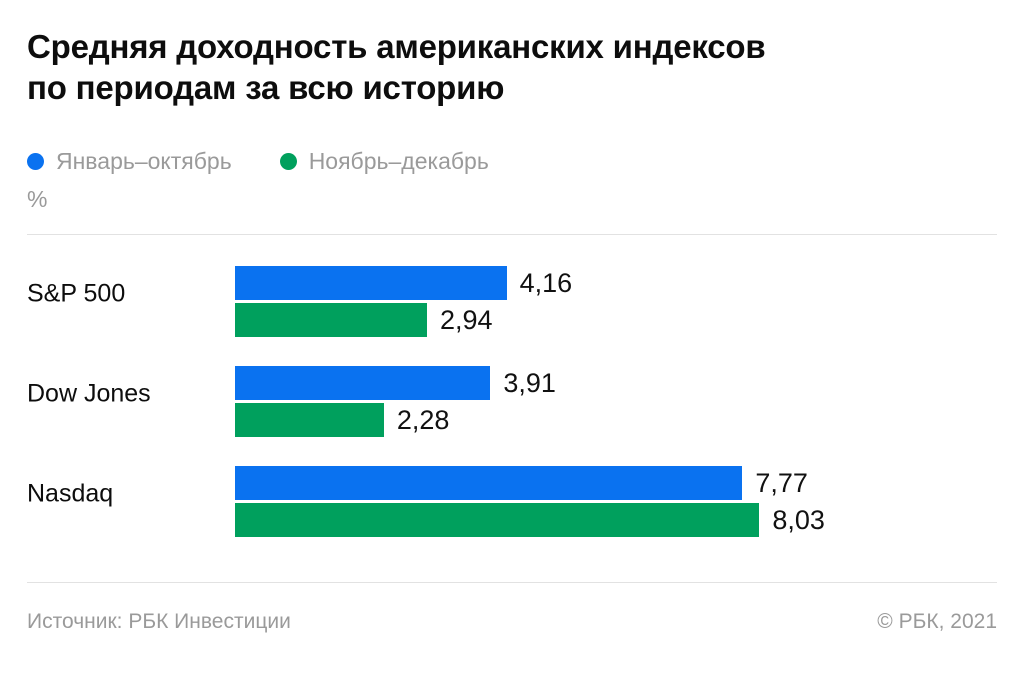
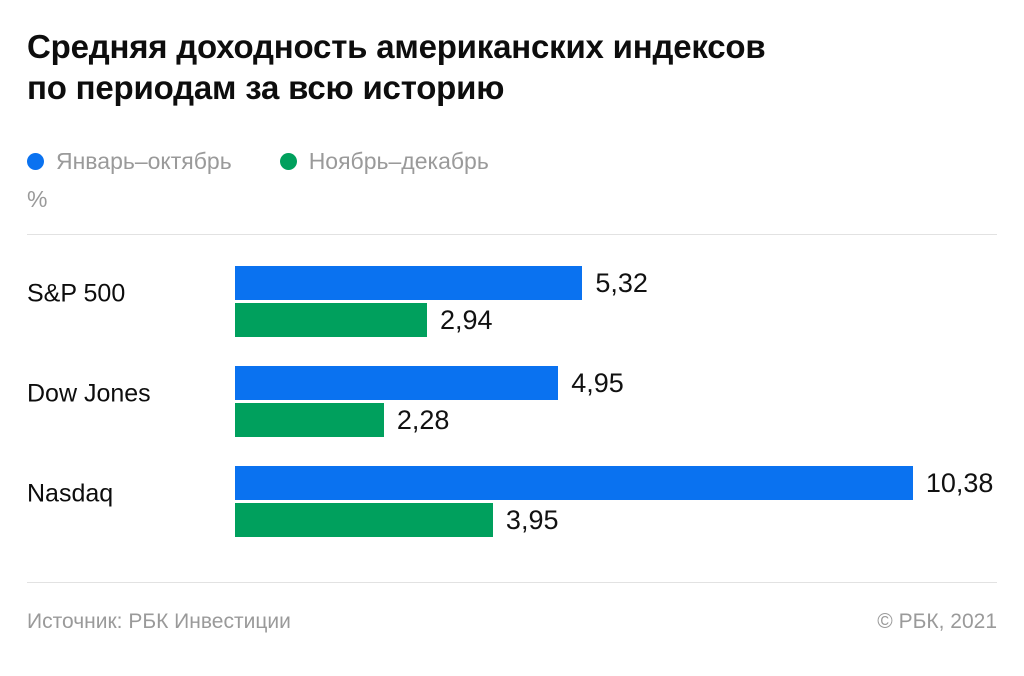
Январь–октябрь/S&P 500: 4,16 -> 5,32
Январь–октябрь/Dow Jones: 3,91 -> 4,95
Январь–октябрь/Nasdaq: 7,77 -> 10,38
Ноябрь–декабрь/Nasdaq: 8,03 -> 3,95
